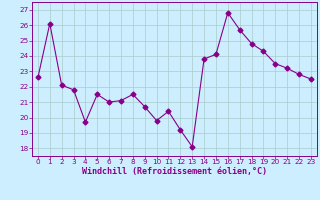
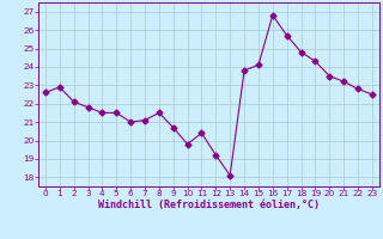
1: 26.1 -> 22.9
4: 19.7 -> 21.5
